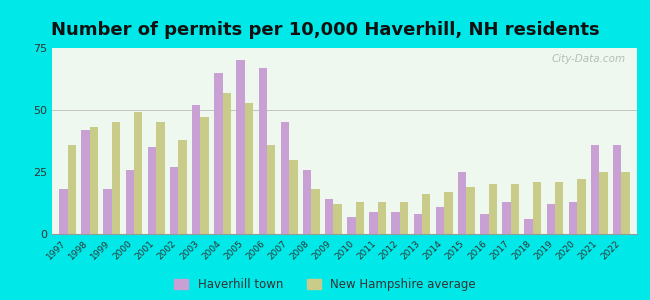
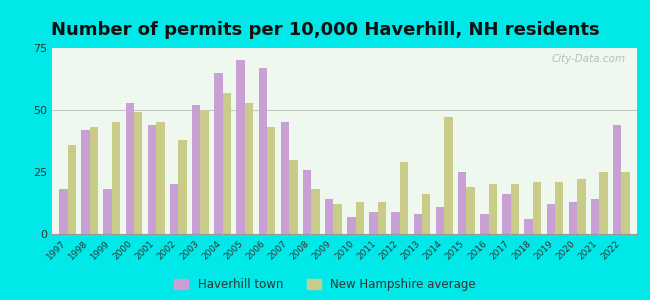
Haverhill town/2000: 26 -> 53
Haverhill town/2001: 35 -> 44
Haverhill town/2002: 27 -> 20
New Hampshire average/2003: 47 -> 50
New Hampshire average/2006: 36 -> 43
New Hampshire average/2012: 13 -> 29
New Hampshire average/2014: 17 -> 47
Haverhill town/2017: 13 -> 16
Haverhill town/2021: 36 -> 14
Haverhill town/2022: 36 -> 44
